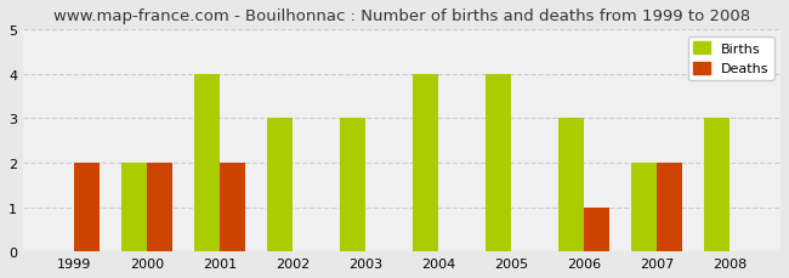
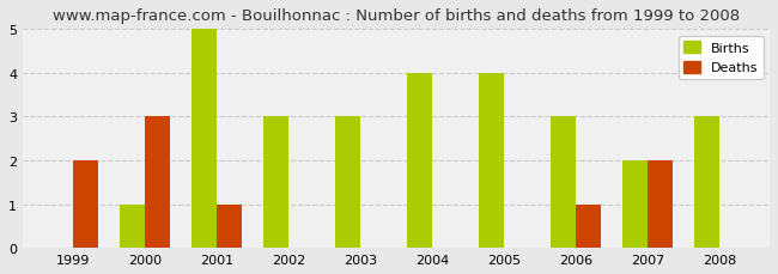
Births/2000: 2 -> 1
Deaths/2000: 2 -> 3
Births/2001: 4 -> 5
Deaths/2001: 2 -> 1
